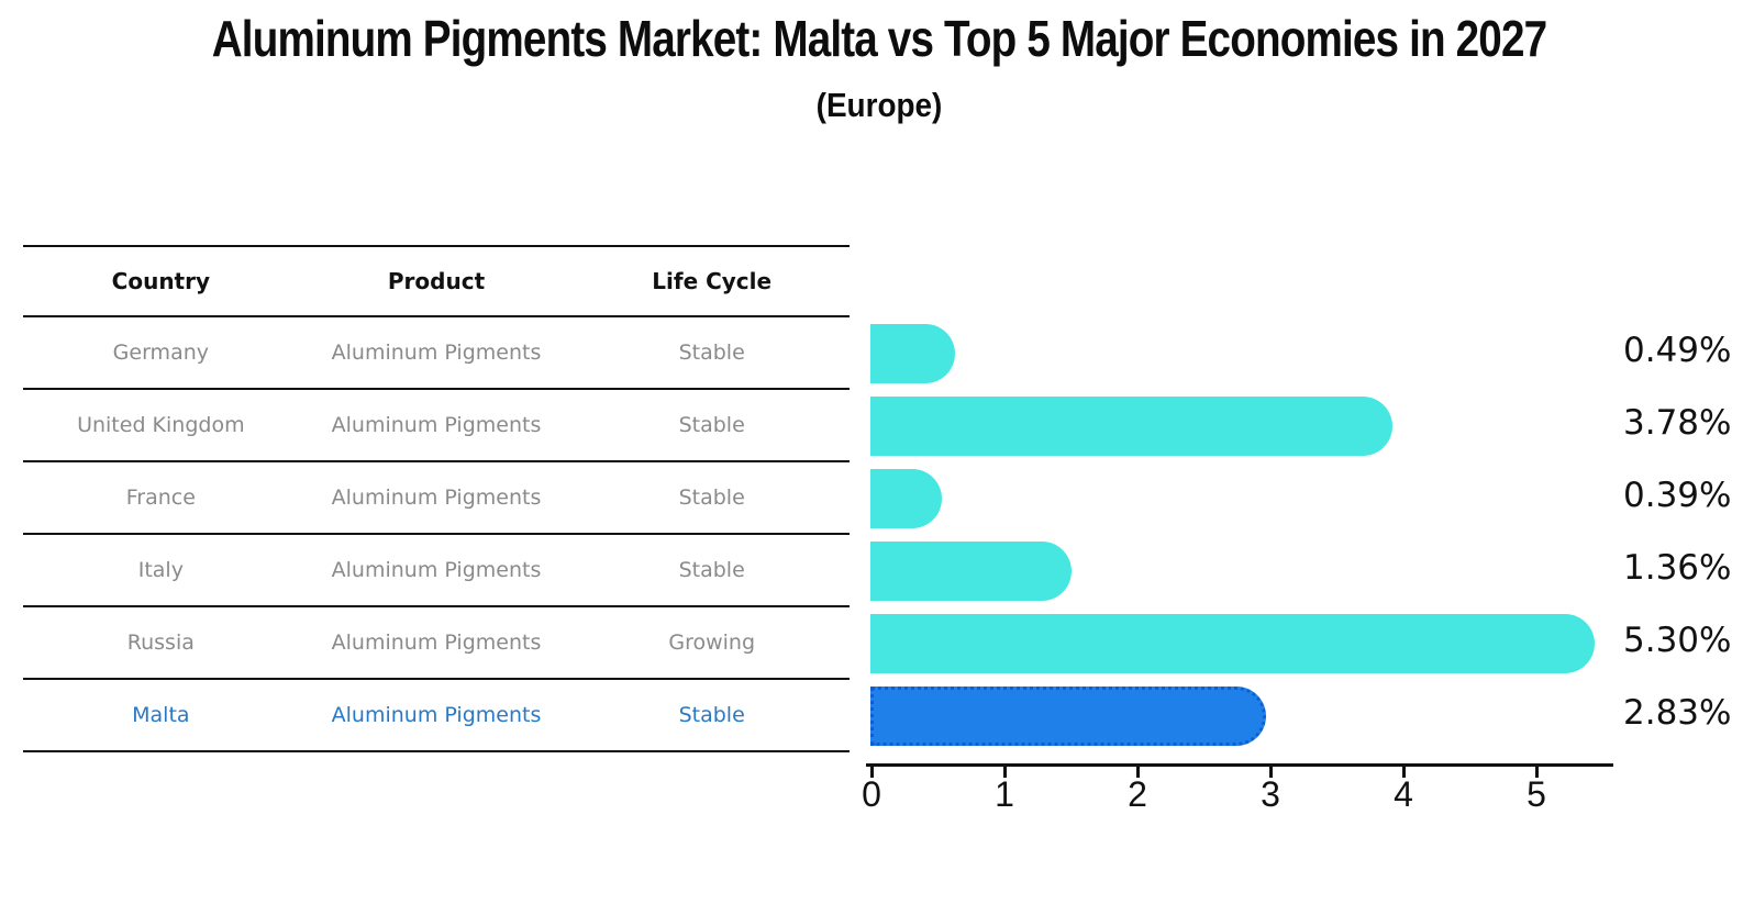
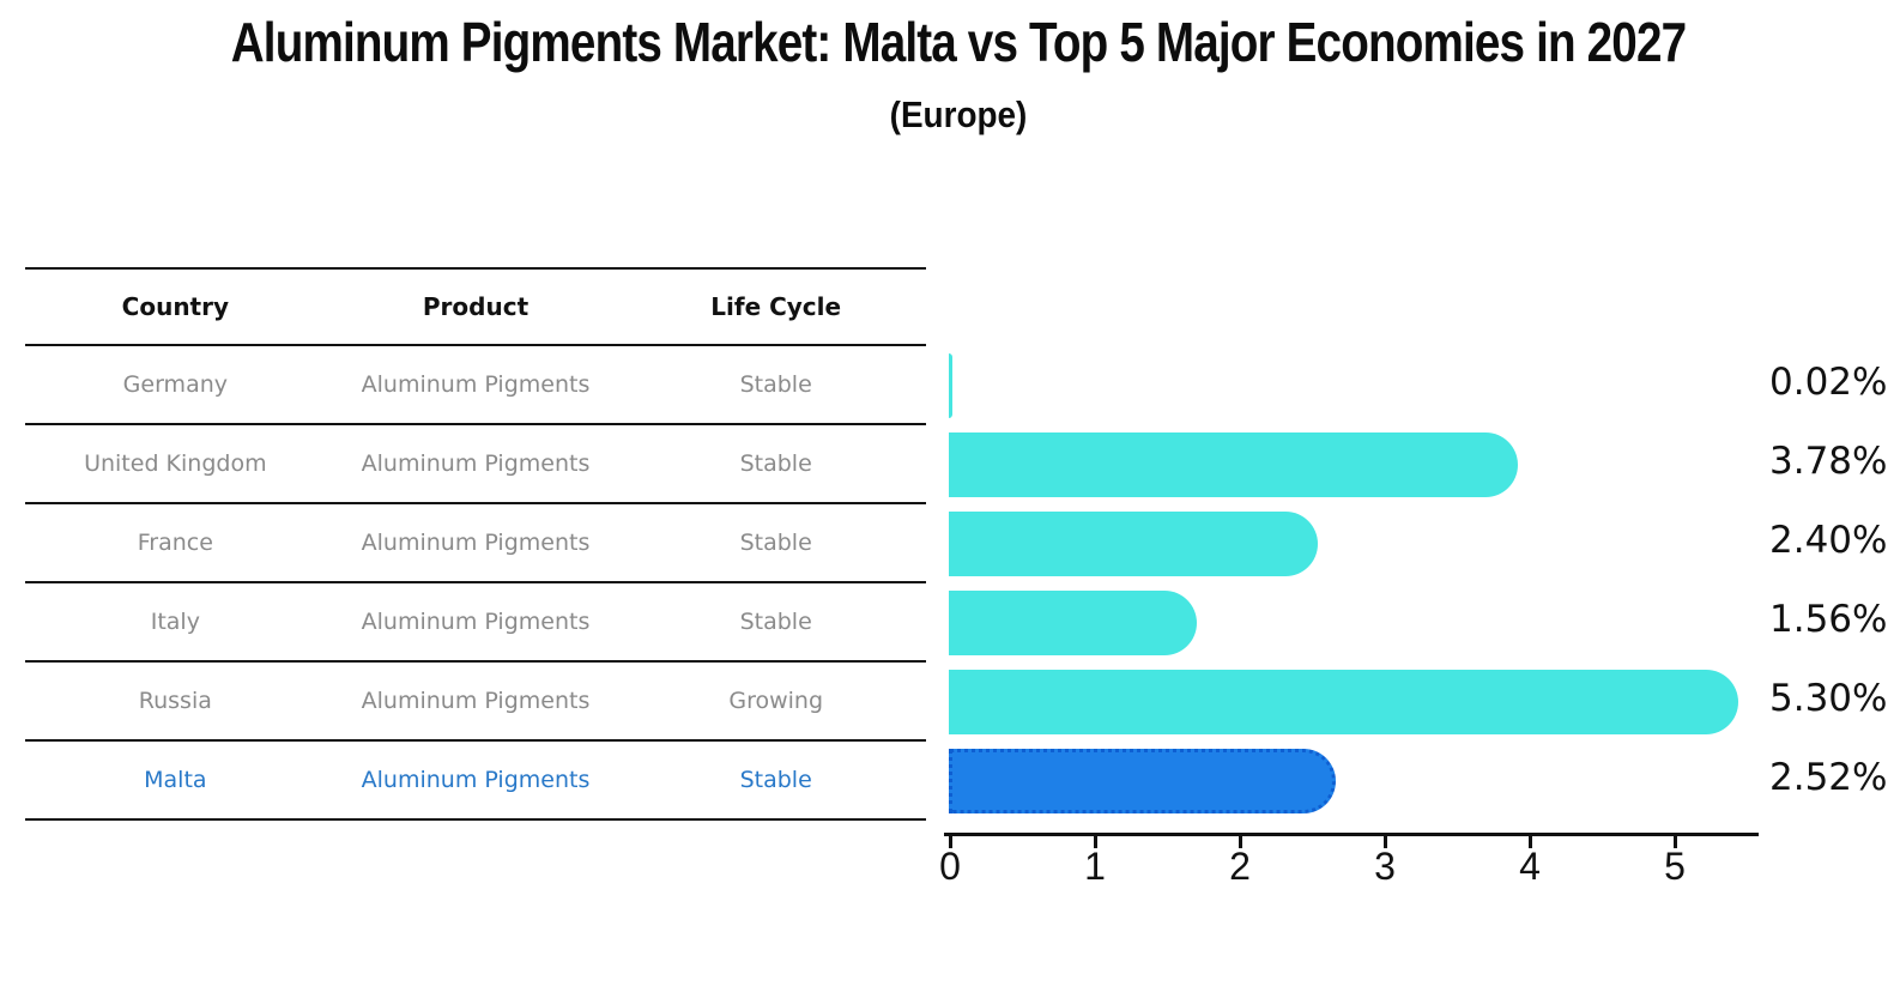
Germany: 0.49% -> 0.02%
France: 0.39% -> 2.40%
Italy: 1.36% -> 1.56%
Malta: 2.83% -> 2.52%
